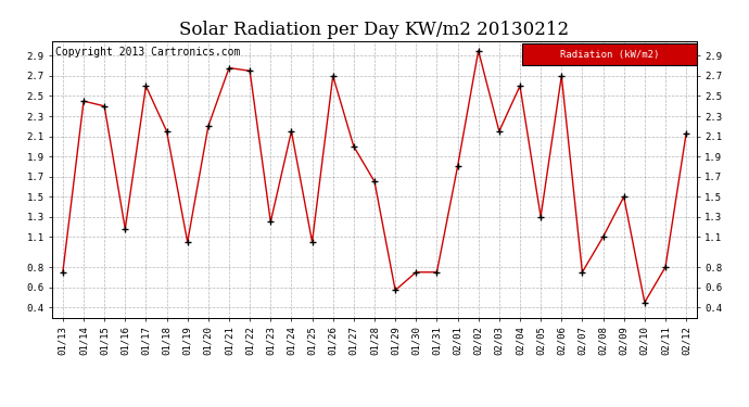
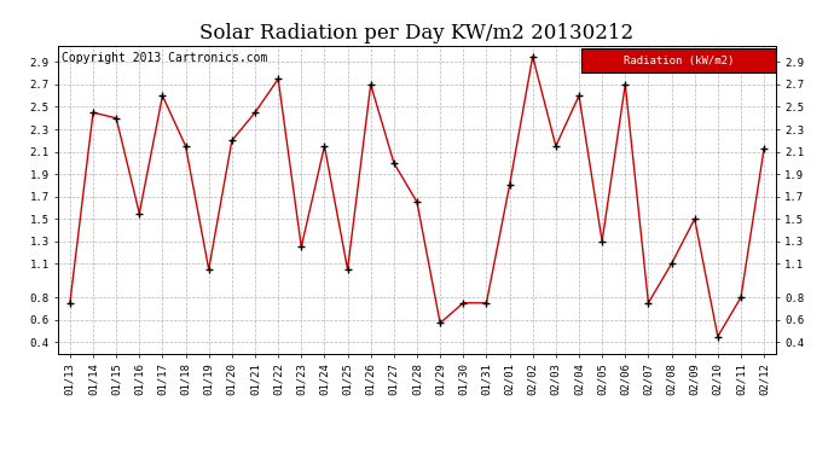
01/16: 1.18 -> 1.55
01/21: 2.78 -> 2.45
